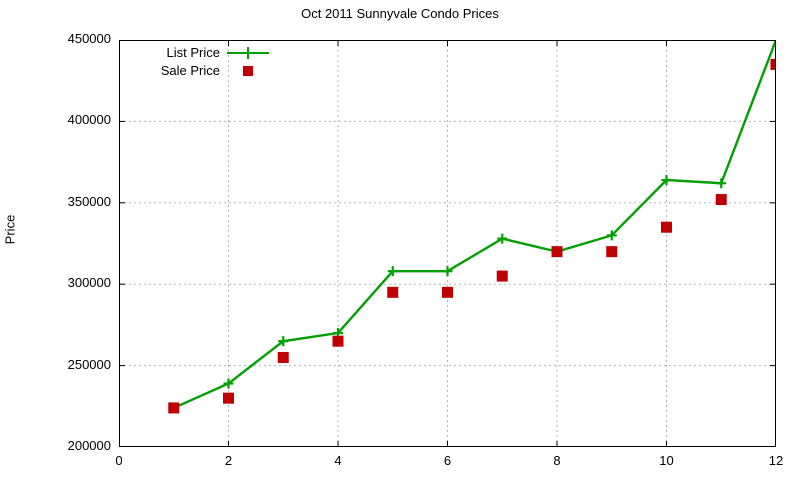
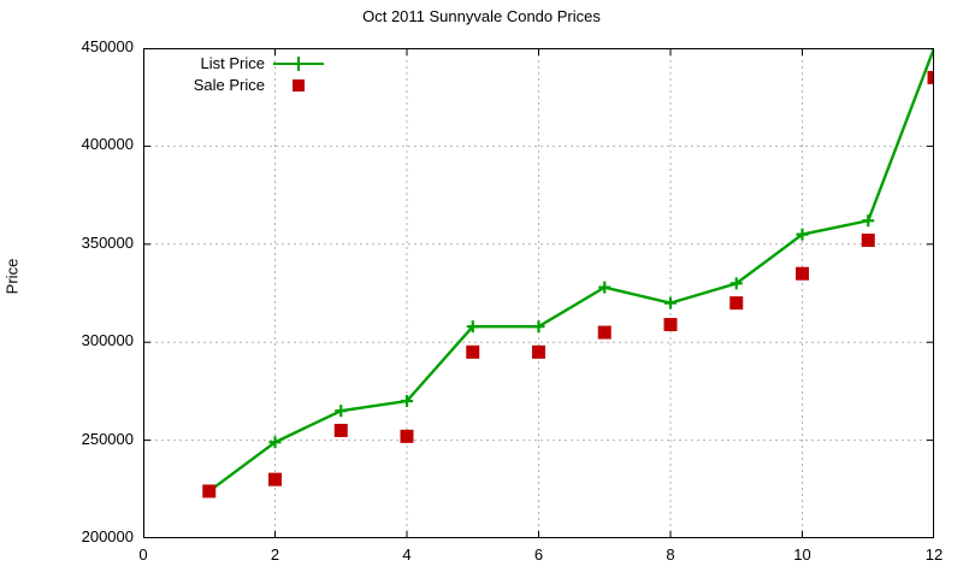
List Price/2: 239000 -> 249000
Sale Price/4: 265000 -> 252000
Sale Price/8: 320000 -> 309000
List Price/10: 364000 -> 355000
